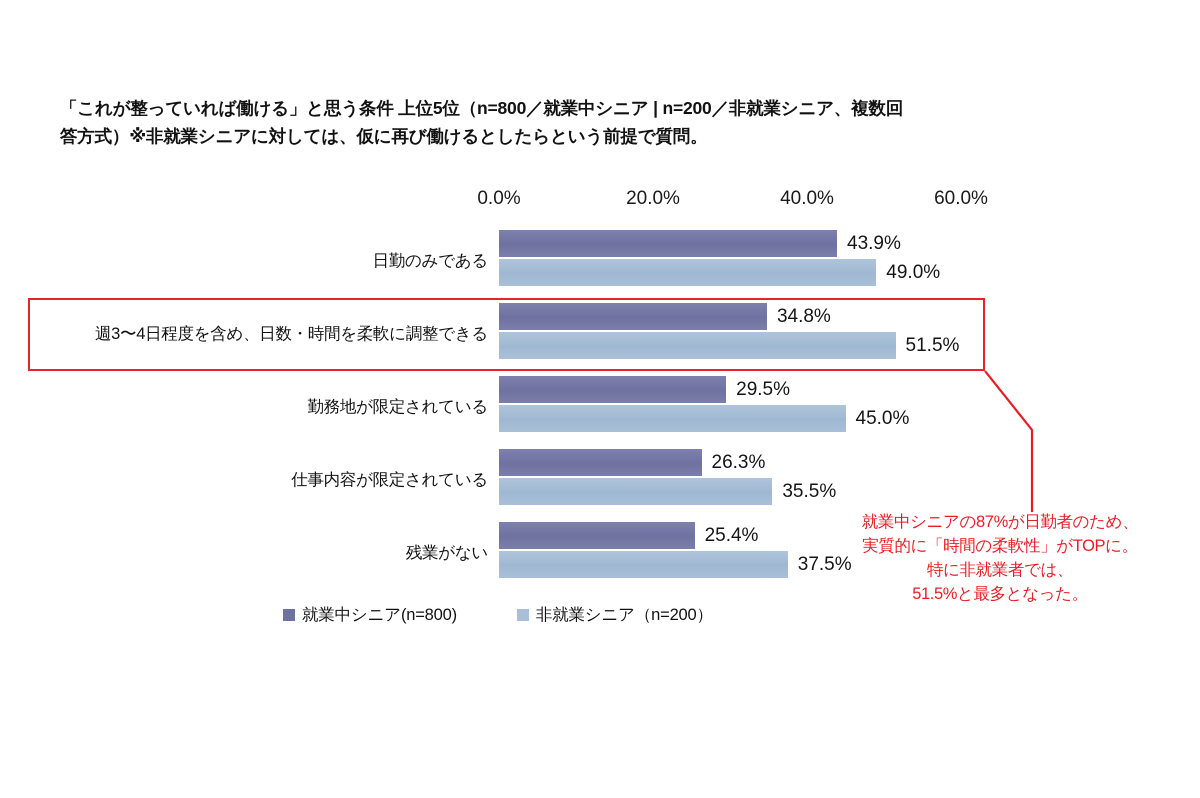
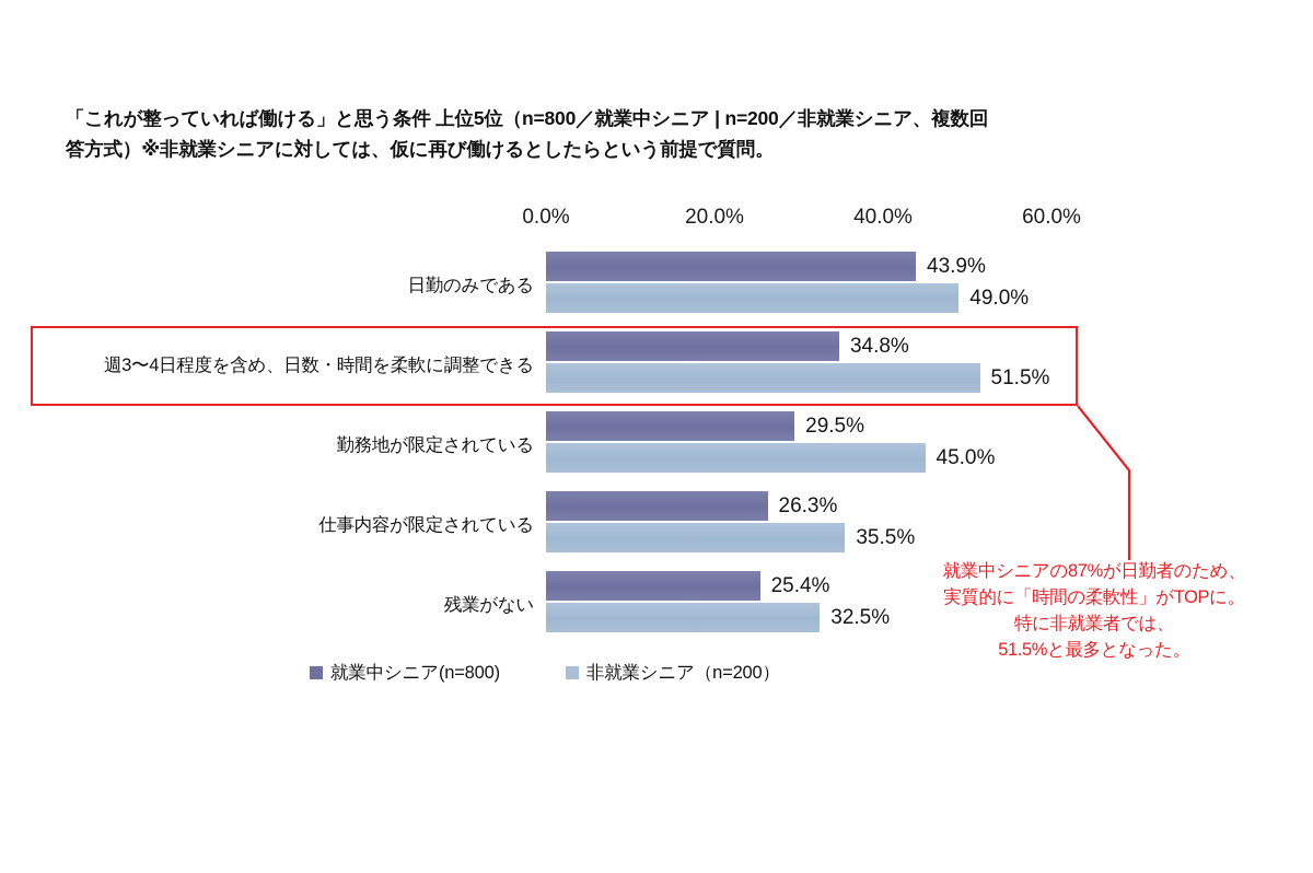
非就業シニア（n=200）/残業がない: 37.5% -> 32.5%
